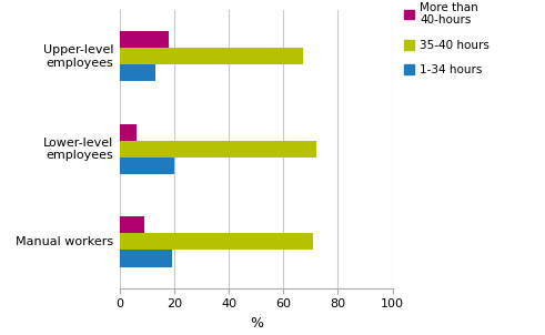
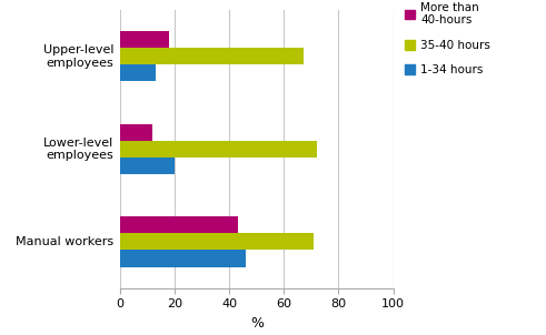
More than 40-hours/Lower-level employees: 6 -> 12
More than 40-hours/Manual workers: 9 -> 43
1-34 hours/Manual workers: 19 -> 46
